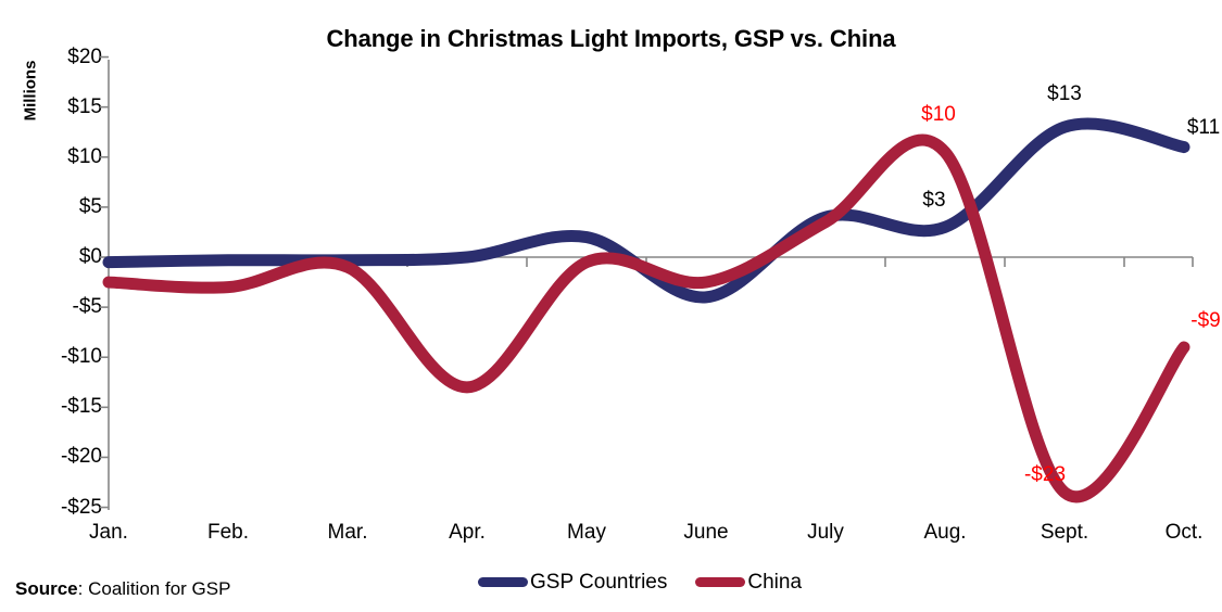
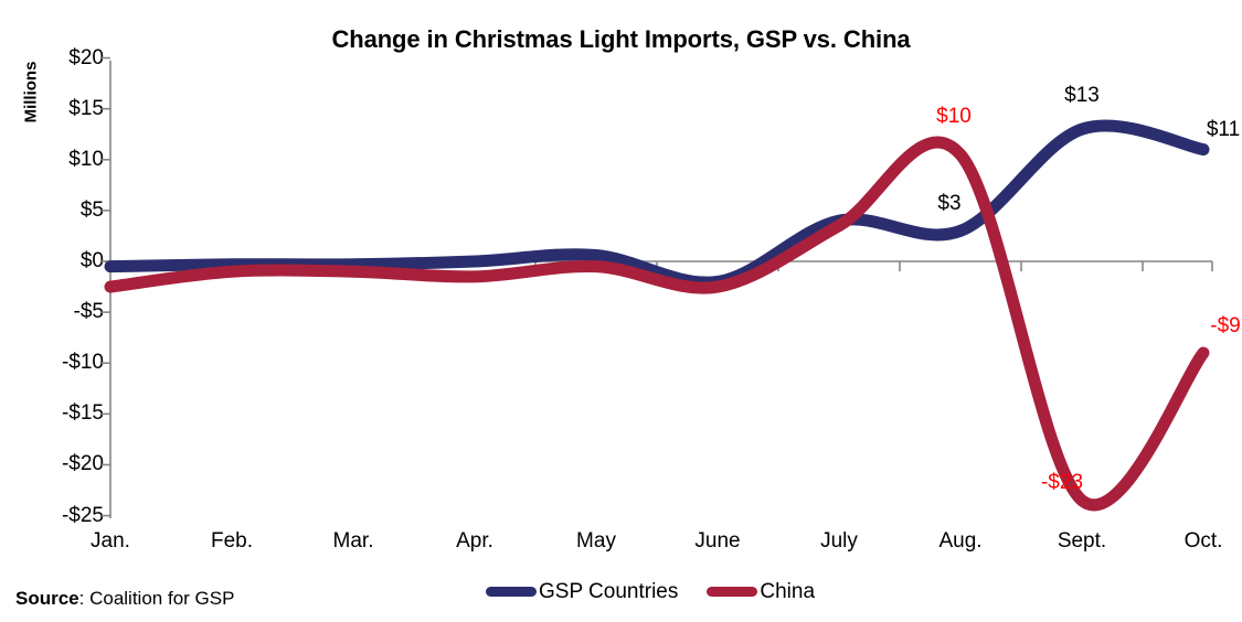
China/Feb.: -$3 -> -$1
China/Apr.: -$13 -> -$2
GSP Countries/May: $2 -> $1
GSP Countries/June: -$4 -> -$2
